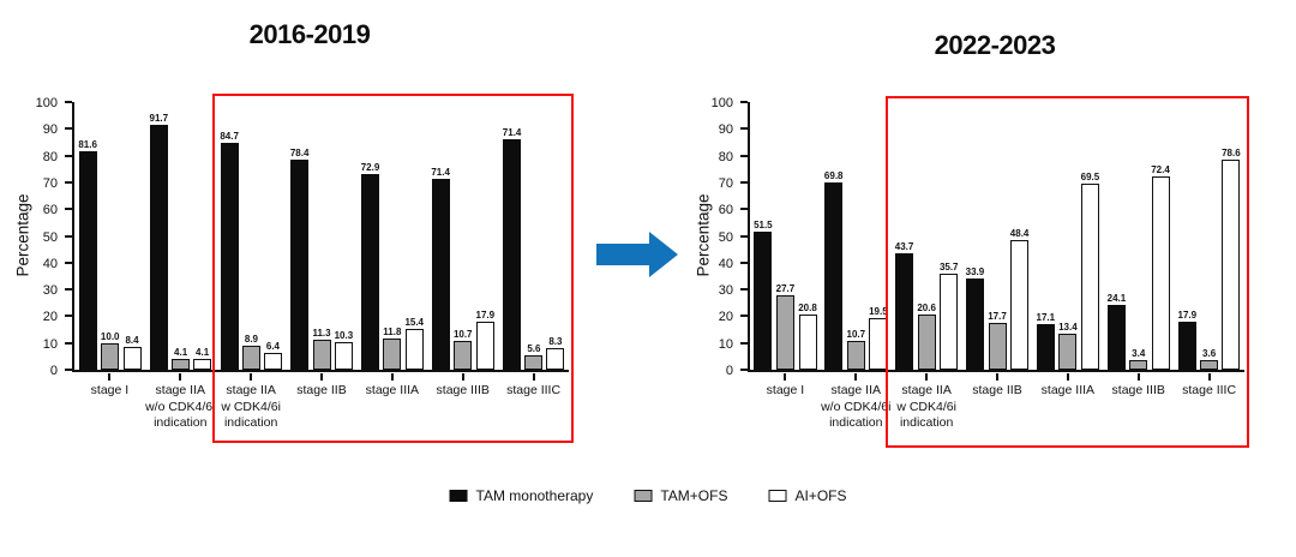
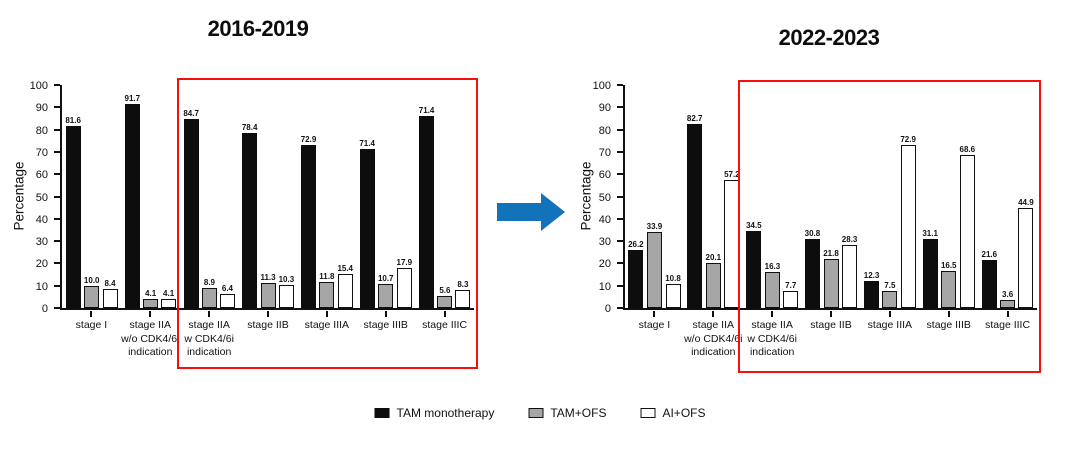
2022-2023/TAM monotherapy/stage I: 51.5 -> 26.2
2022-2023/TAM+OFS/stage I: 27.7 -> 33.9
2022-2023/AI+OFS/stage I: 20.8 -> 10.8
2022-2023/TAM monotherapy/stage IIA w/o CDK4/6i indication: 69.8 -> 82.7
2022-2023/TAM+OFS/stage IIA w/o CDK4/6i indication: 10.7 -> 20.1
2022-2023/AI+OFS/stage IIA w/o CDK4/6i indication: 19.5 -> 57.2
2022-2023/TAM monotherapy/stage IIA w CDK4/6i indication: 43.7 -> 34.5
2022-2023/TAM+OFS/stage IIA w CDK4/6i indication: 20.6 -> 16.3
2022-2023/AI+OFS/stage IIA w CDK4/6i indication: 35.7 -> 7.7
2022-2023/TAM monotherapy/stage IIB: 33.9 -> 30.8
2022-2023/TAM+OFS/stage IIB: 17.7 -> 21.8
2022-2023/AI+OFS/stage IIB: 48.4 -> 28.3
2022-2023/TAM monotherapy/stage IIIA: 17.1 -> 12.3
2022-2023/TAM+OFS/stage IIIA: 13.4 -> 7.5
2022-2023/AI+OFS/stage IIIA: 69.5 -> 72.9
2022-2023/TAM monotherapy/stage IIIB: 24.1 -> 31.1
2022-2023/TAM+OFS/stage IIIB: 3.4 -> 16.5
2022-2023/AI+OFS/stage IIIB: 72.4 -> 68.6
2022-2023/TAM monotherapy/stage IIIC: 17.9 -> 21.6
2022-2023/AI+OFS/stage IIIC: 78.6 -> 44.9
